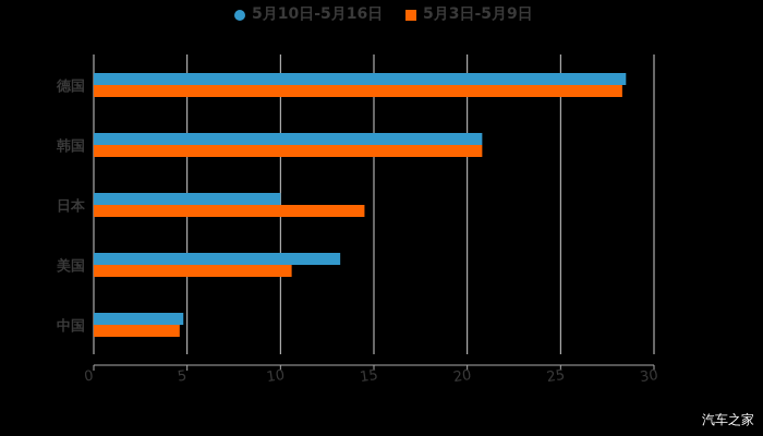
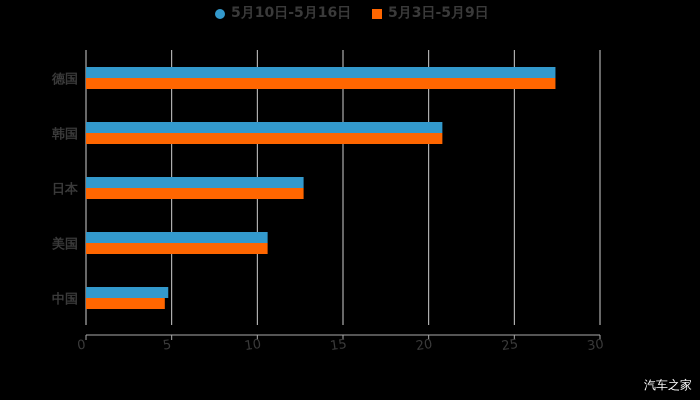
5月10日-5月16日/德国: 28.5 -> 27.4
5月3日-5月9日/德国: 28.3 -> 27.4
5月10日-5月16日/日本: 10.0 -> 12.7
5月3日-5月9日/日本: 14.5 -> 12.7
5月10日-5月16日/美国: 13.2 -> 10.6
